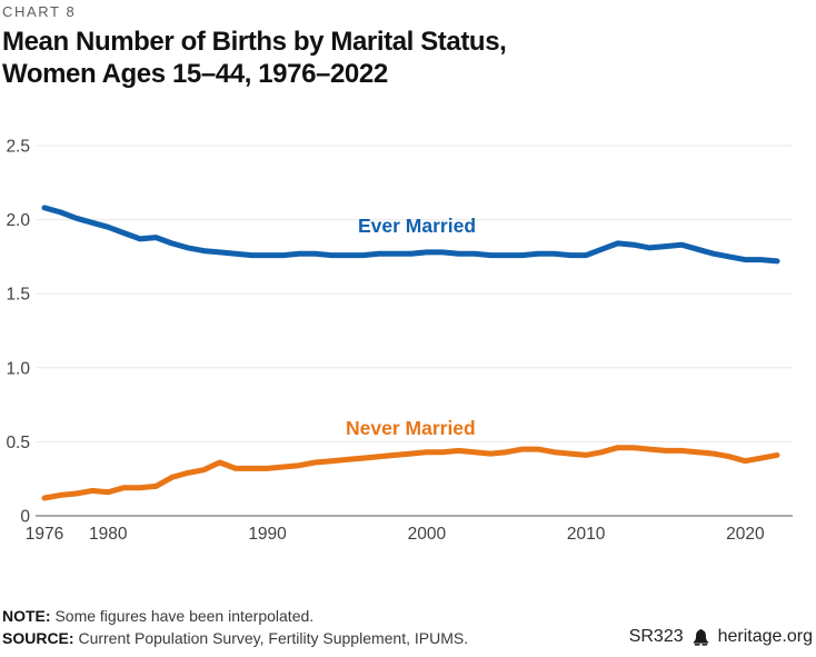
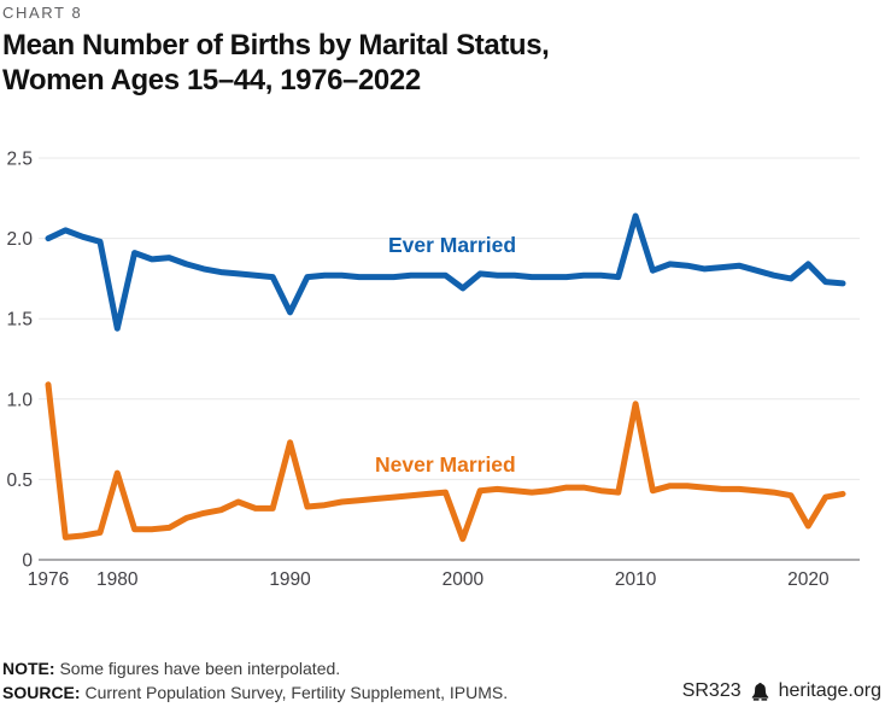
Ever Married/1976: 2.08 -> 2.00
Never Married/1976: 0.12 -> 1.09
Ever Married/1980: 1.95 -> 1.44
Never Married/1980: 0.16 -> 0.54
Ever Married/1990: 1.76 -> 1.54
Never Married/1990: 0.32 -> 0.73
Ever Married/2000: 1.78 -> 1.69
Never Married/2000: 0.43 -> 0.13
Ever Married/2010: 1.76 -> 2.14
Never Married/2010: 0.41 -> 0.97
Ever Married/2020: 1.73 -> 1.84
Never Married/2020: 0.37 -> 0.21
